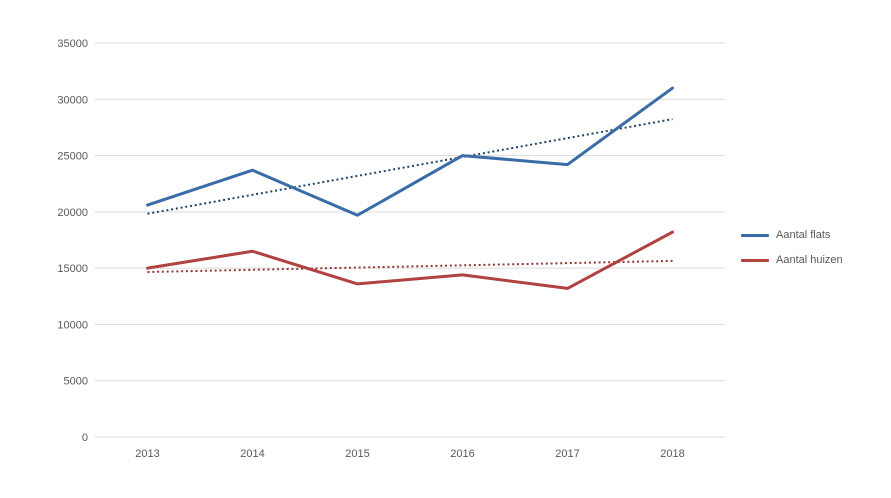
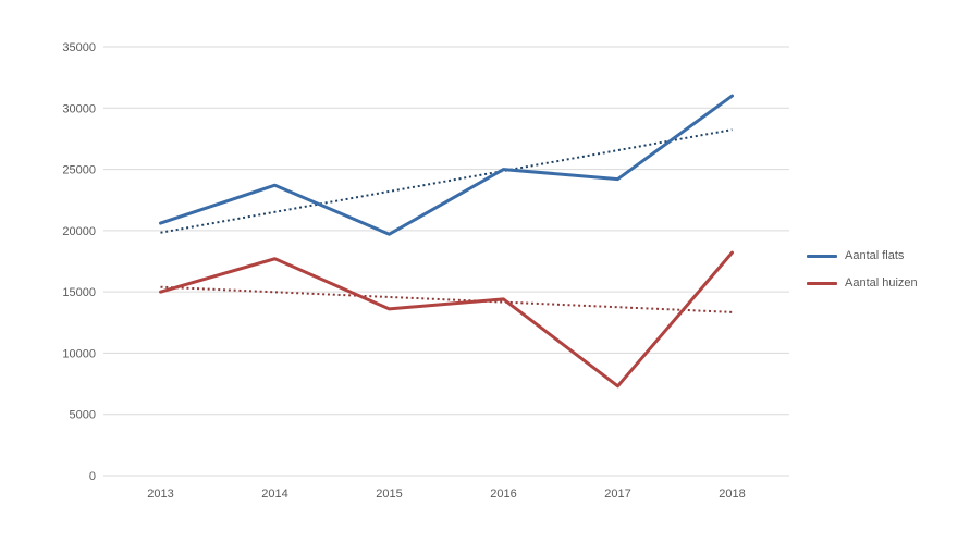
Aantal huizen/2014: 16500 -> 17700
Aantal huizen/2017: 13200 -> 7300
